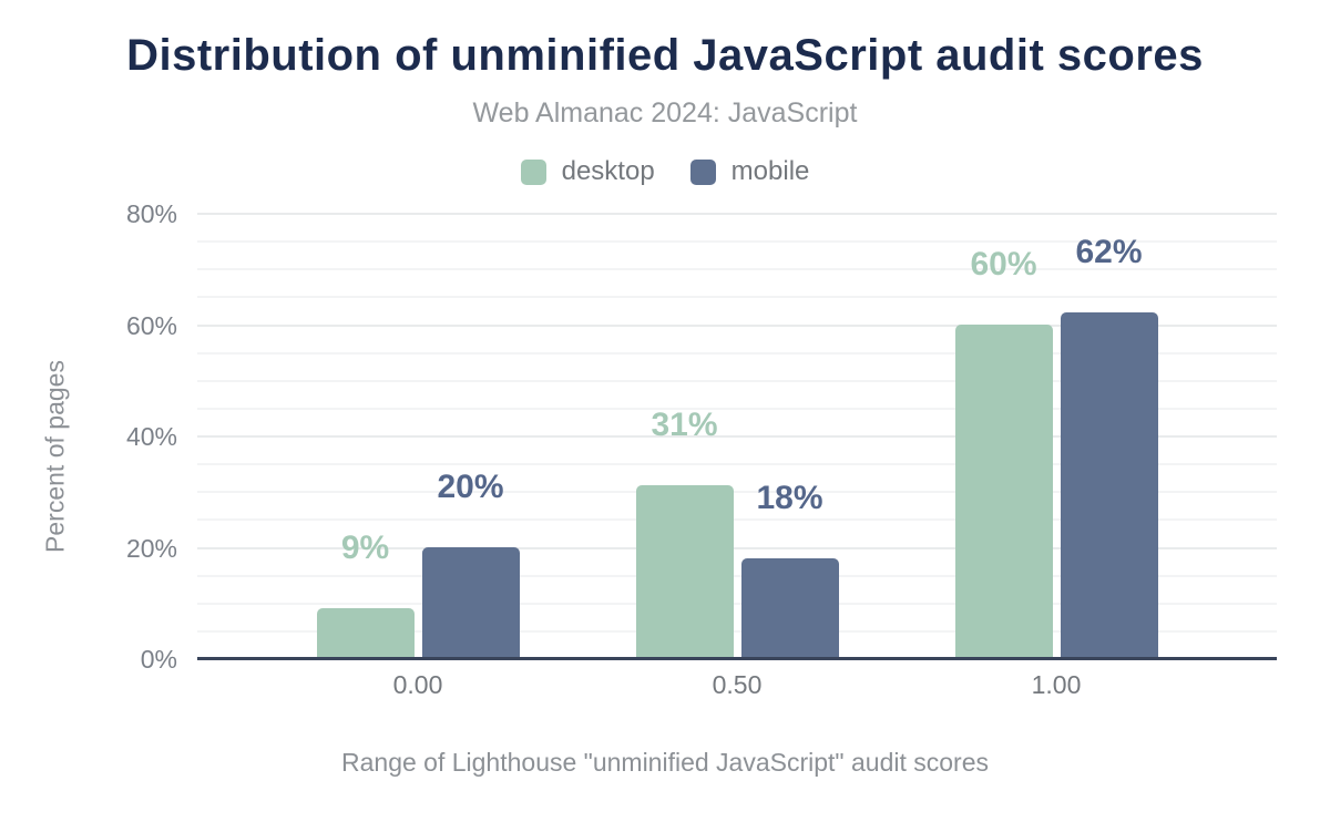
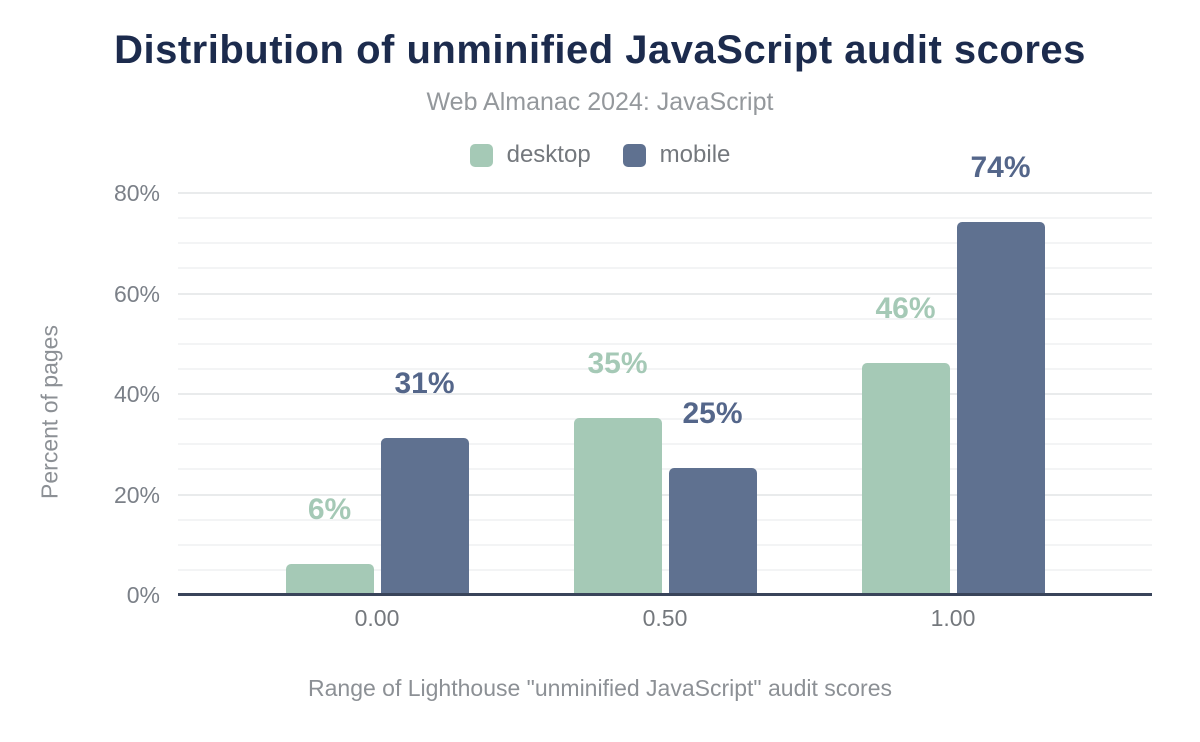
desktop/0.00: 9% -> 6%
mobile/0.00: 20% -> 31%
desktop/0.50: 31% -> 35%
mobile/0.50: 18% -> 25%
desktop/1.00: 60% -> 46%
mobile/1.00: 62% -> 74%
